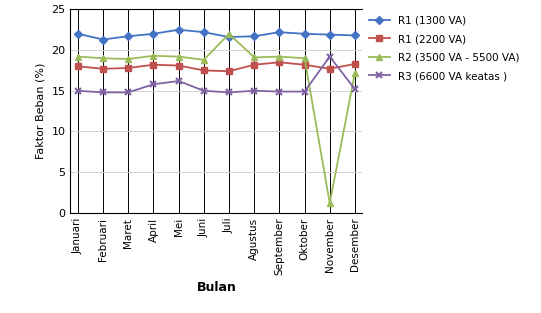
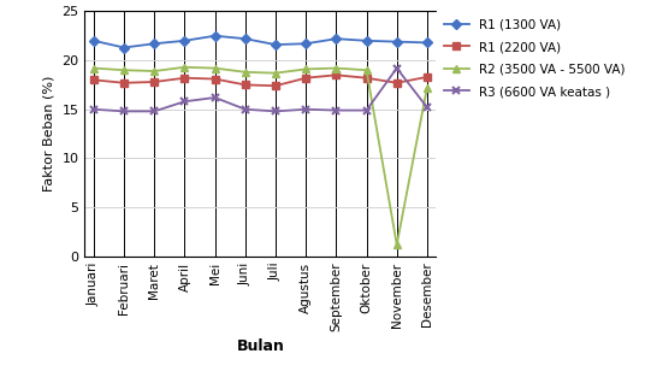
R2 (3500 VA - 5500 VA)/Juli: 22.0 -> 18.7
